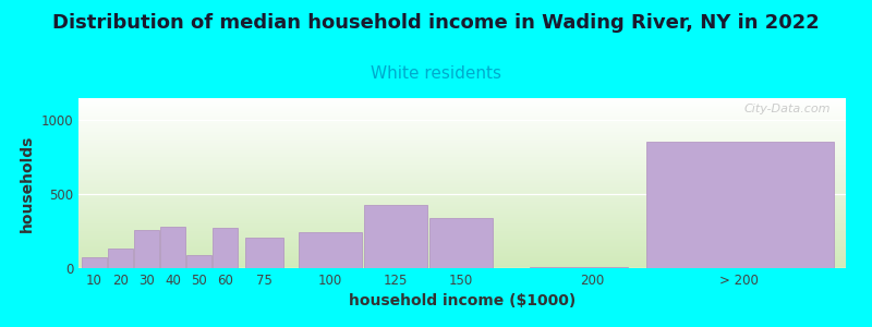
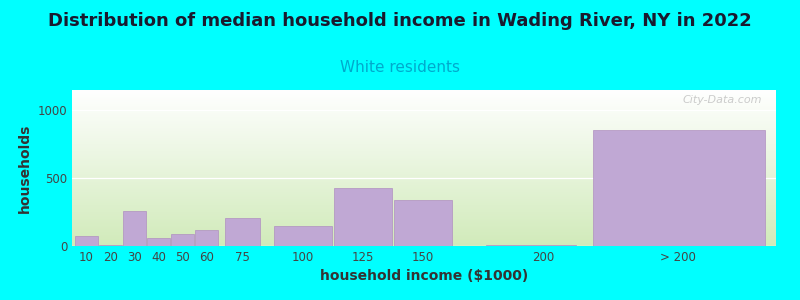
20: 130 -> 10
40: 280 -> 60
60: 270 -> 120
100: 240 -> 150
